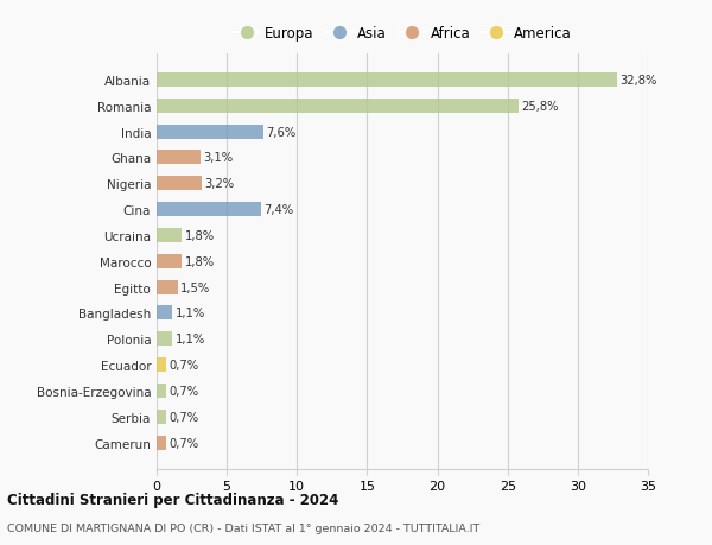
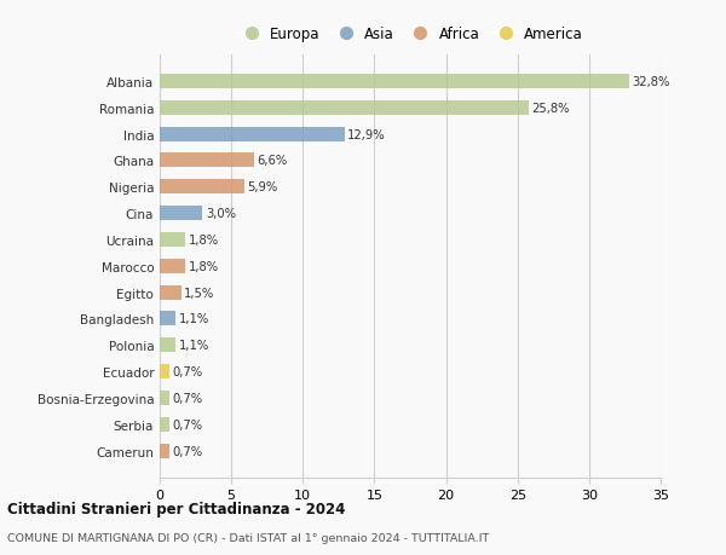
India: 7,6% -> 12,9%
Ghana: 3,1% -> 6,6%
Nigeria: 3,2% -> 5,9%
Cina: 7,4% -> 3,0%
